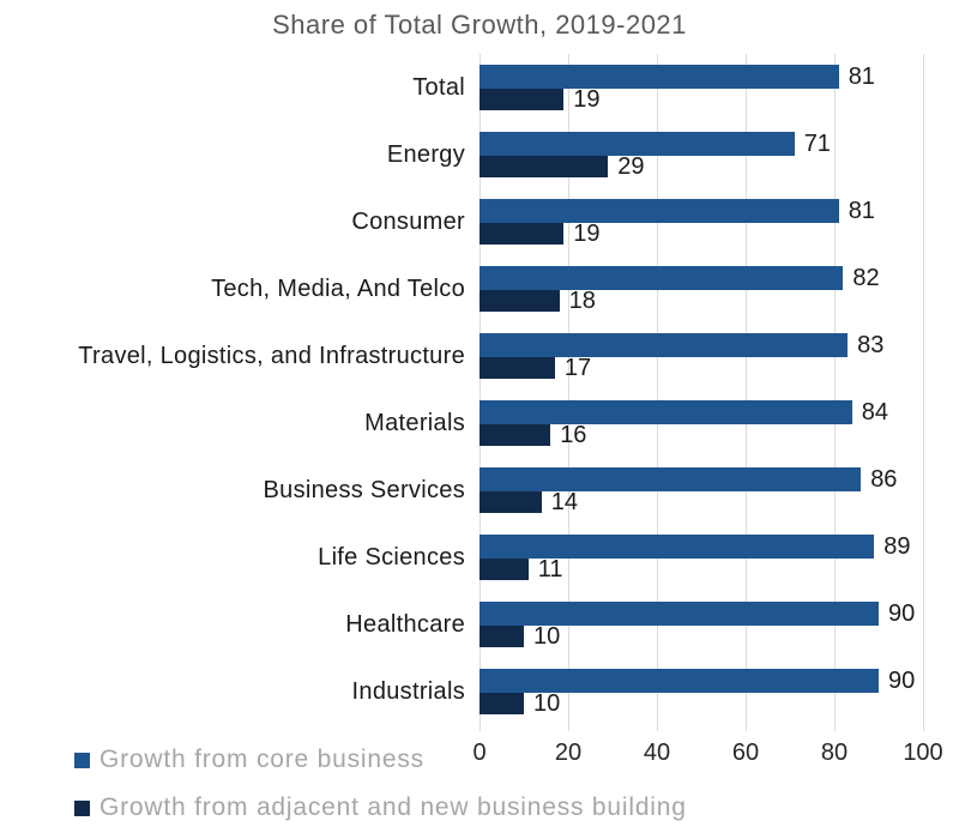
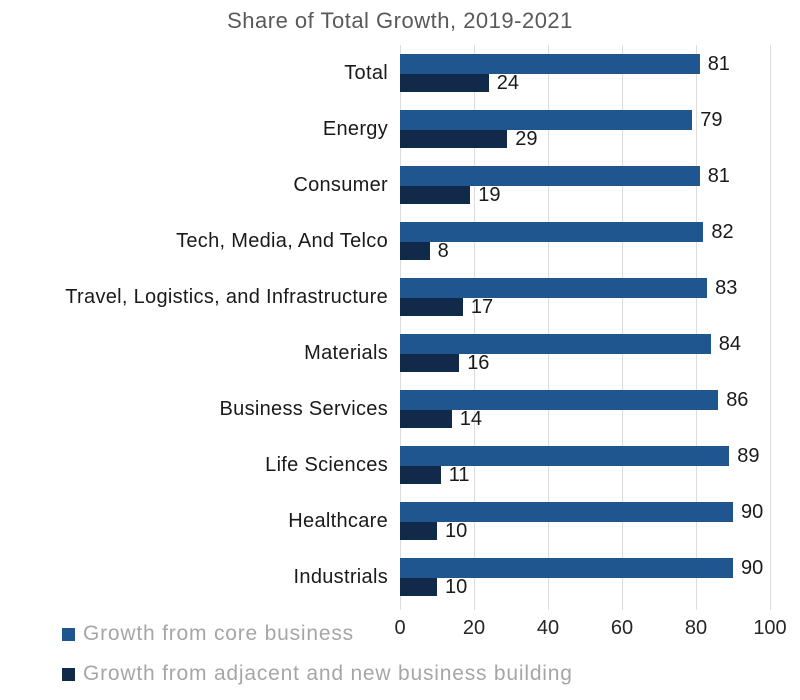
Growth from adjacent and new business building/Total: 19 -> 24
Growth from core business/Energy: 71 -> 79
Growth from adjacent and new business building/Tech, Media, And Telco: 18 -> 8
